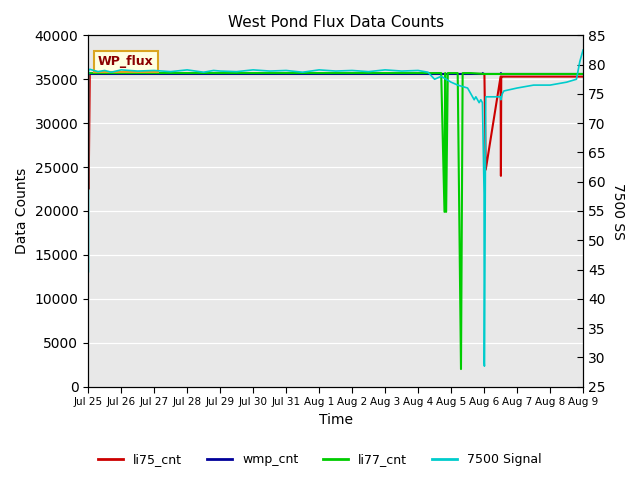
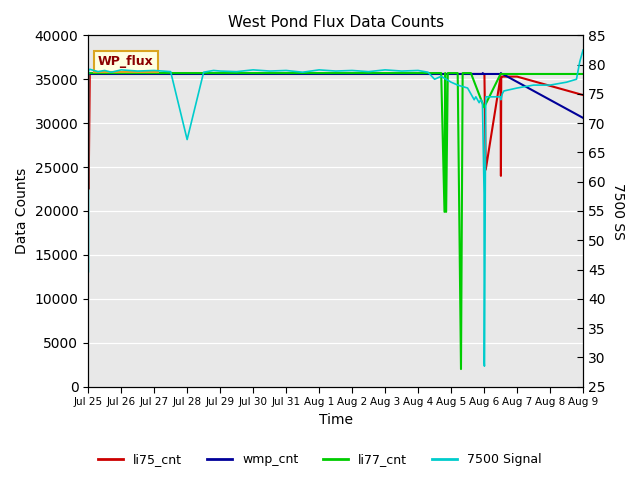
7500 Signal/Jul 28: 79.1 -> 67.2
li77_cnt/Aug 6: 35600 -> 31800
li75_cnt/Aug 9: 35300 -> 33200
wmp_cnt/Aug 9: 35600 -> 30600
